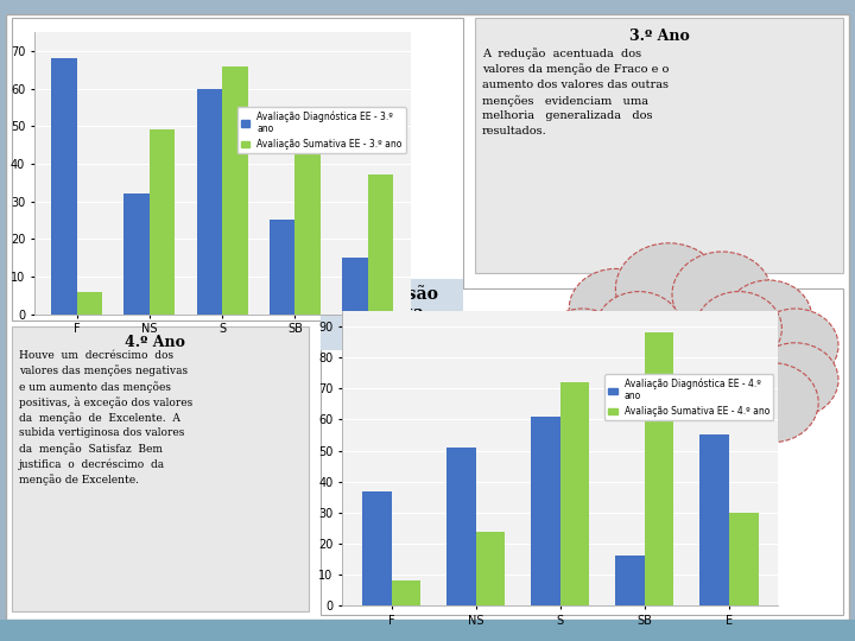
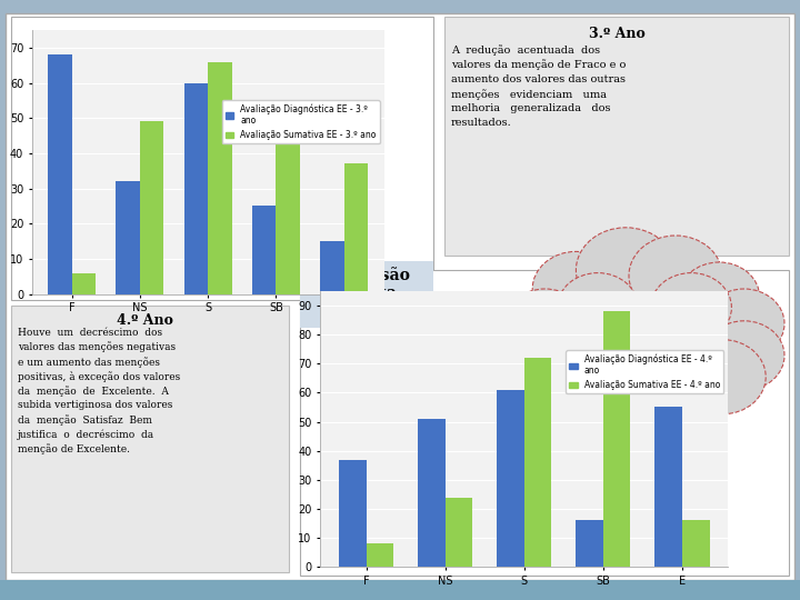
Avaliação Sumativa EE - 4.º ano/E: 30 -> 16
